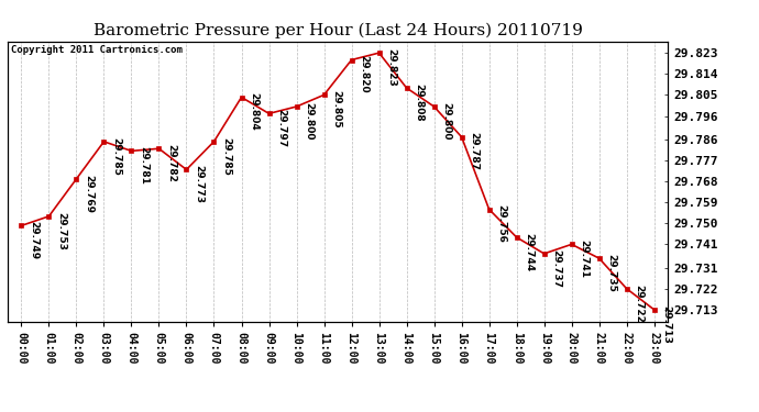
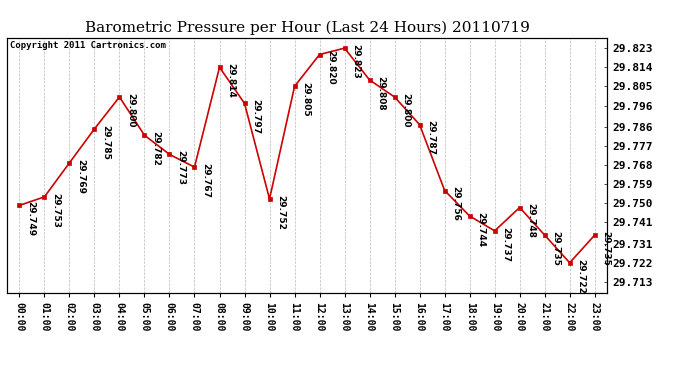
04:00: 29.781 -> 29.800
07:00: 29.785 -> 29.767
08:00: 29.804 -> 29.814
10:00: 29.800 -> 29.752
20:00: 29.741 -> 29.748
23:00: 29.713 -> 29.735
